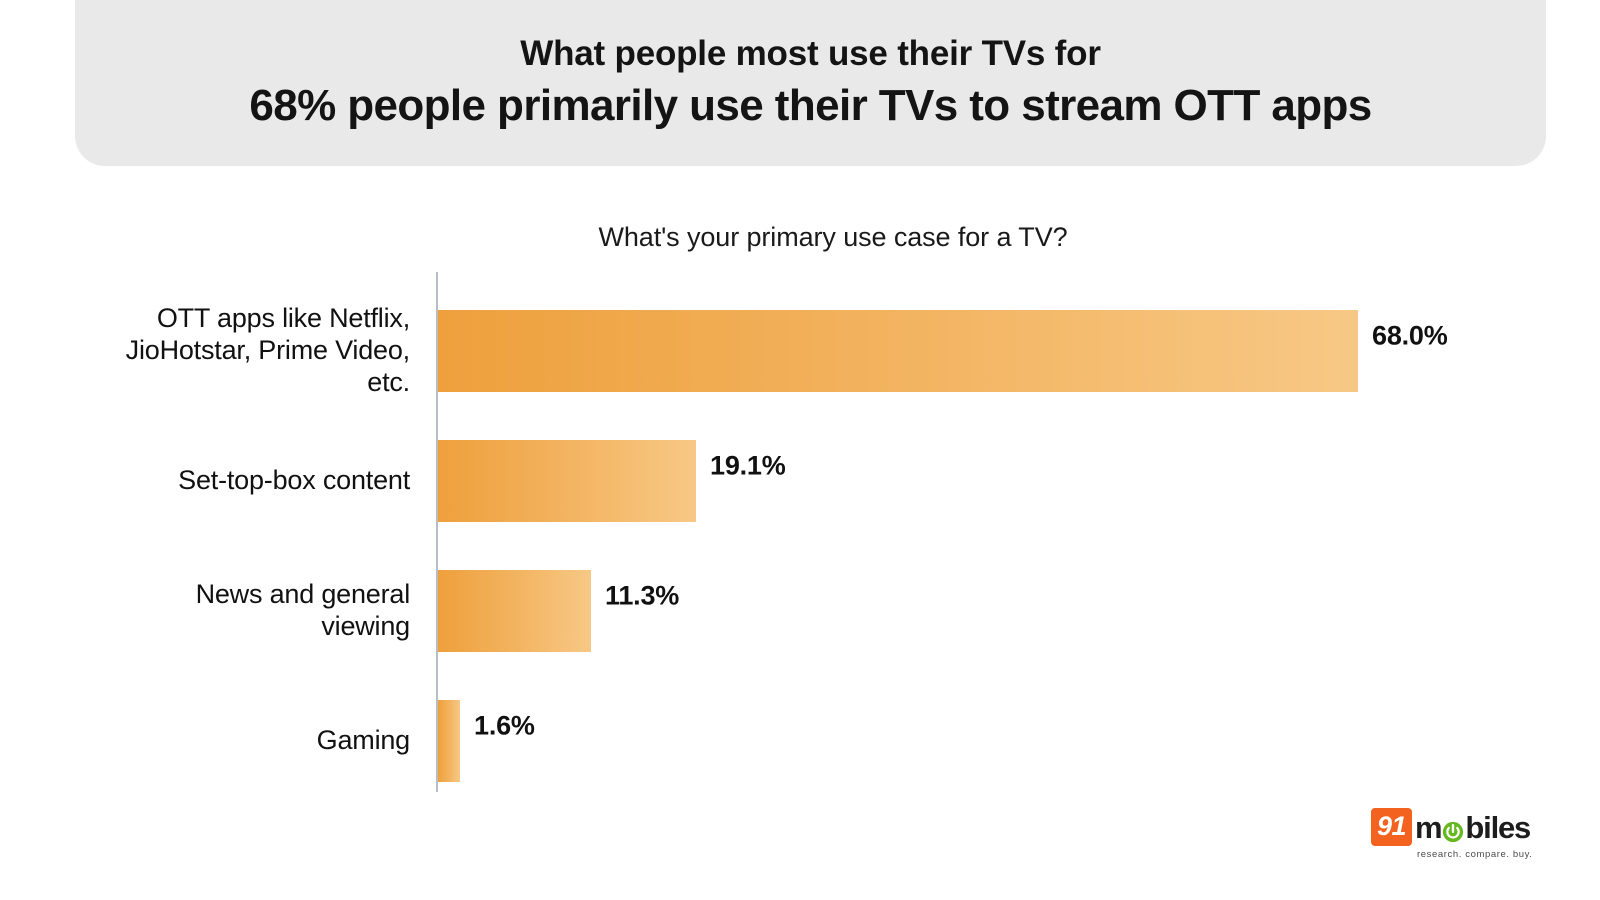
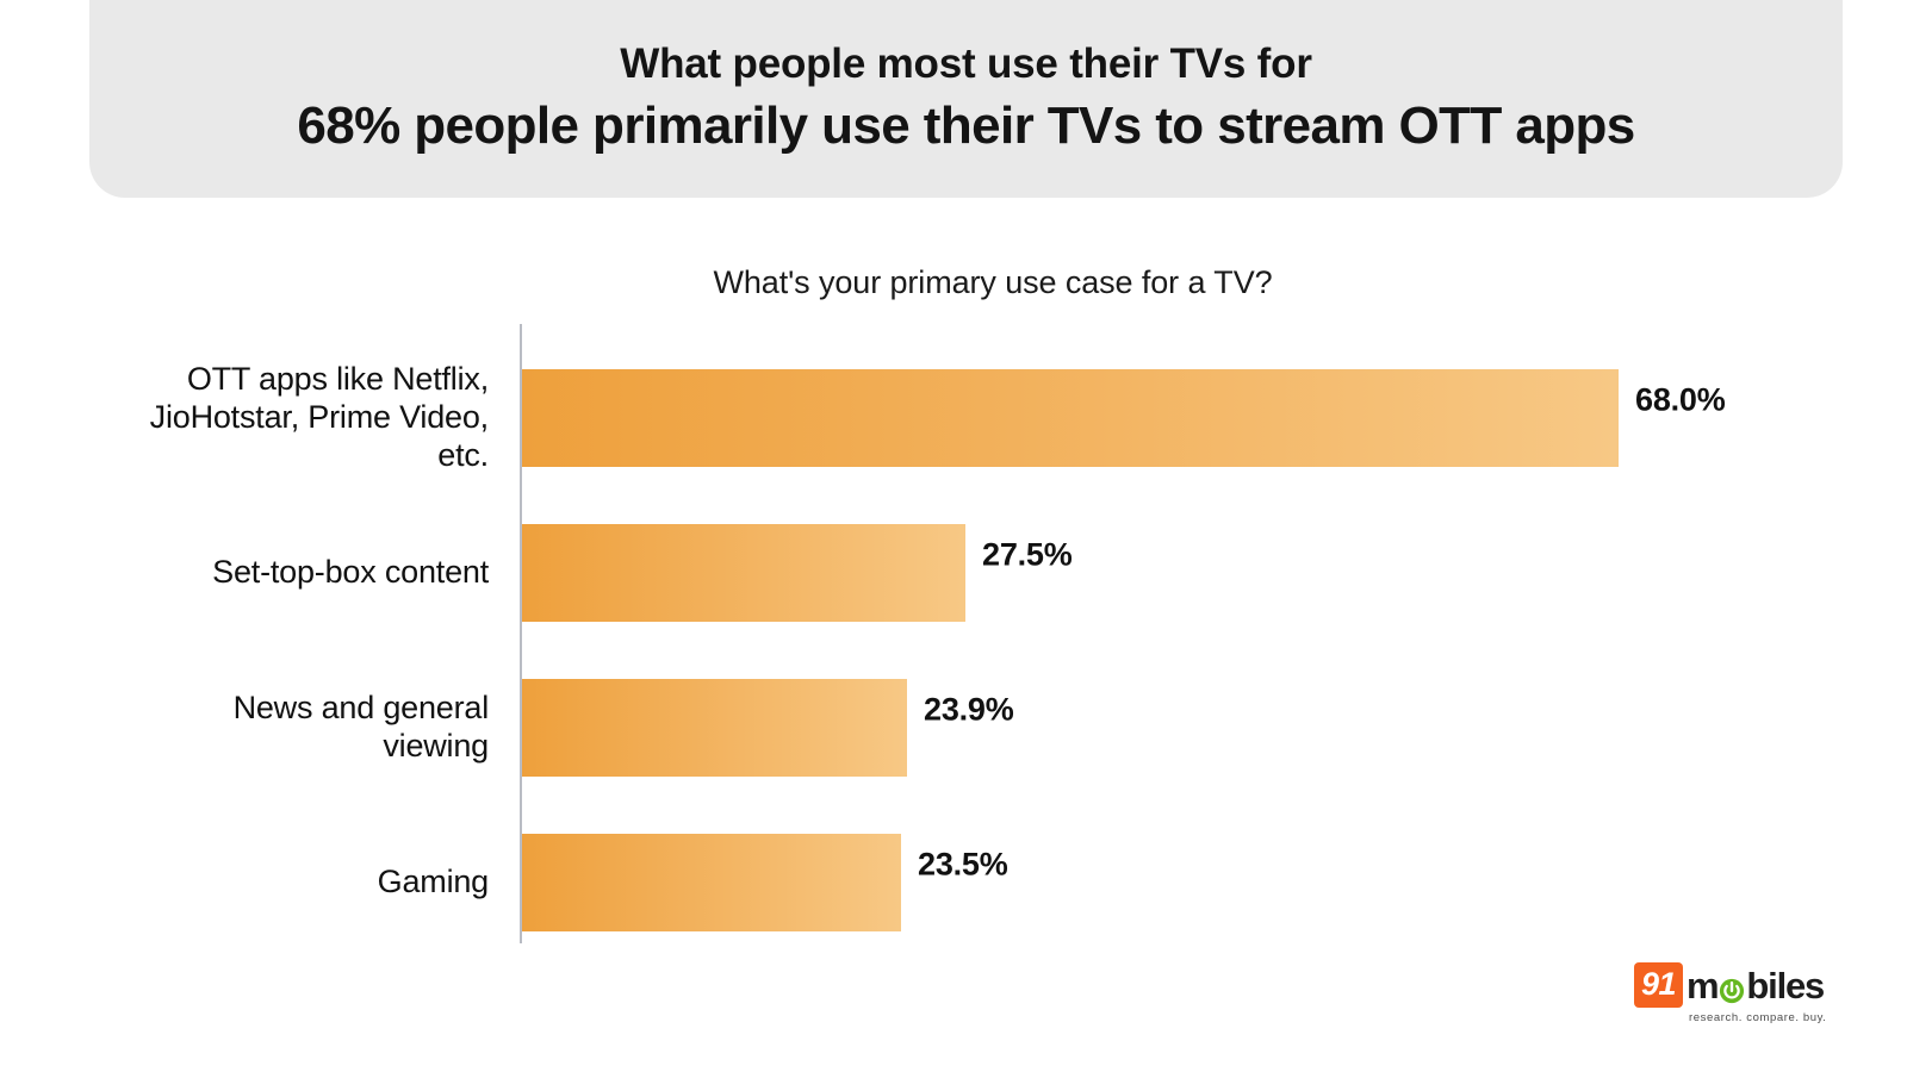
Set-top-box content: 19.1% -> 27.5%
News and general viewing: 11.3% -> 23.9%
Gaming: 1.6% -> 23.5%
